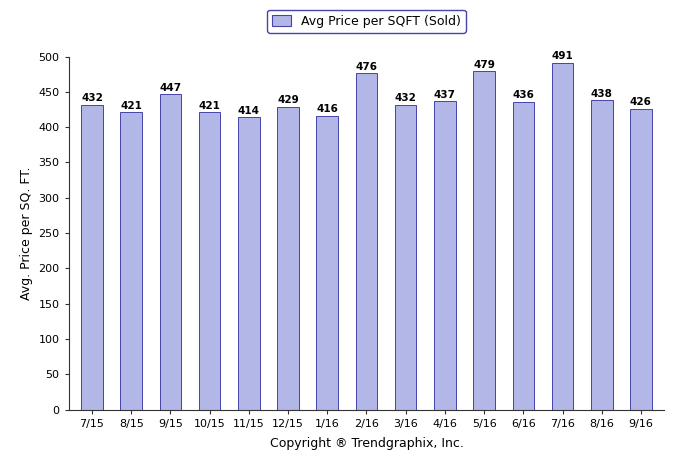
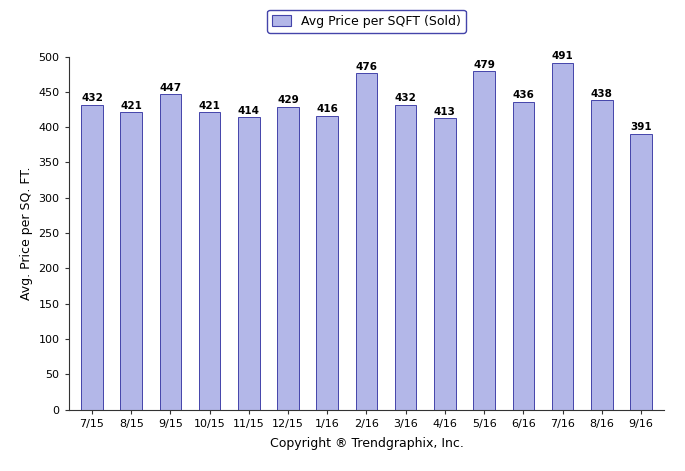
4/16: 437 -> 413
9/16: 426 -> 391
